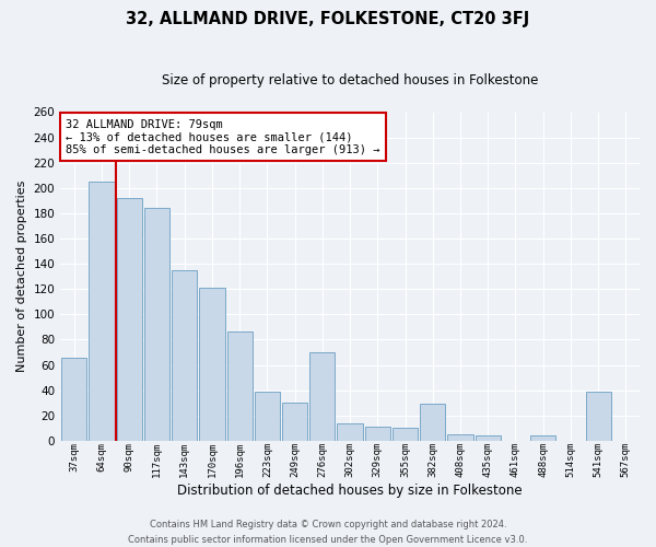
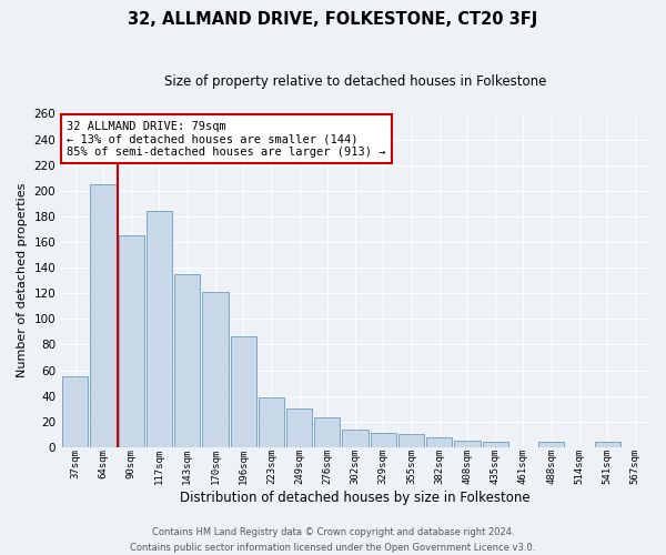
37sqm: 66 -> 55
90sqm: 192 -> 165
276sqm: 70 -> 23
382sqm: 29 -> 8
541sqm: 39 -> 4
